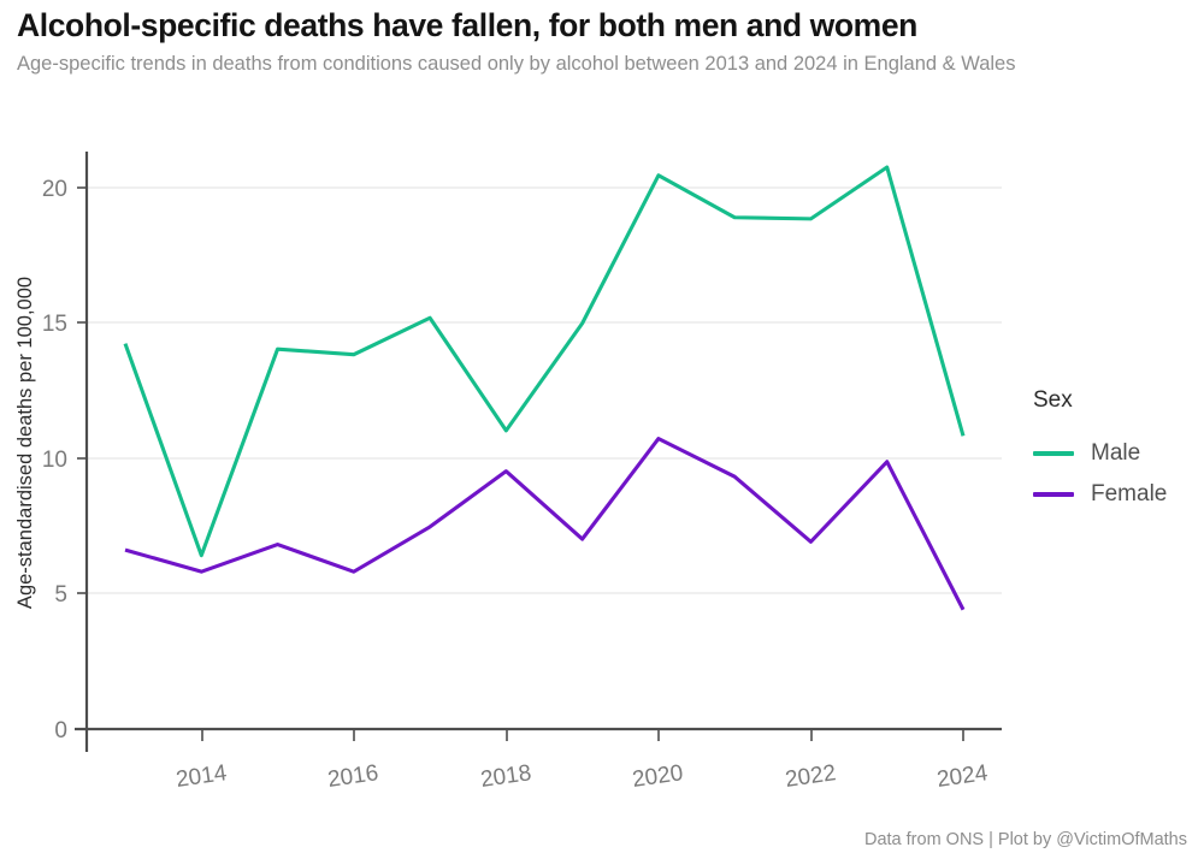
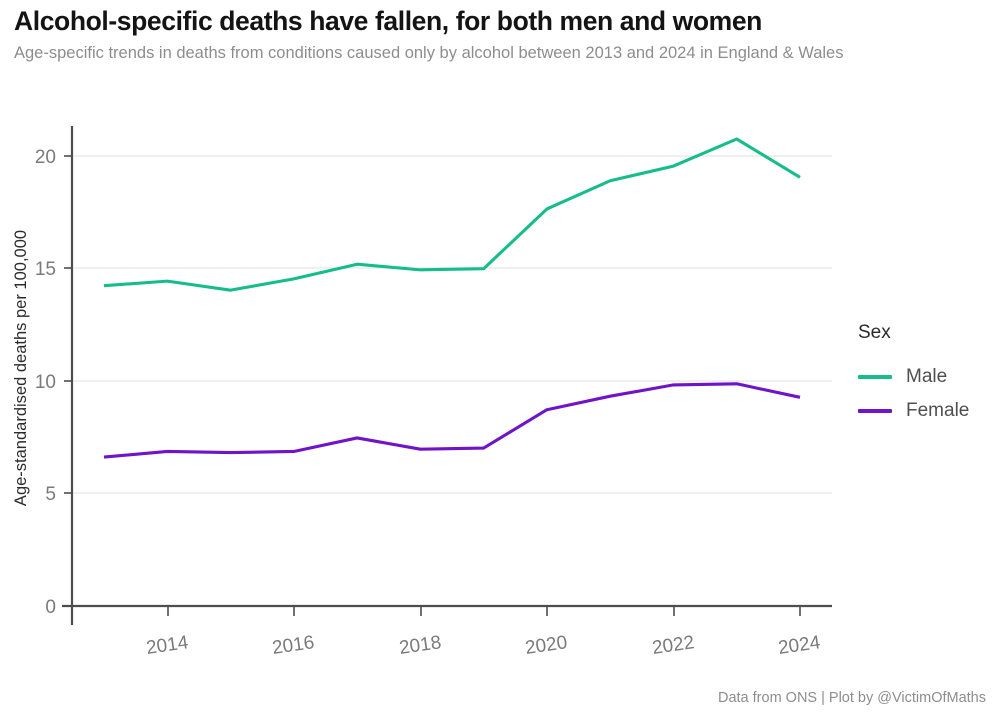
Male/2014: 6.4 -> 14.4
Female/2014: 5.8 -> 6.8
Male/2016: 13.8 -> 14.5
Female/2016: 5.8 -> 6.8
Male/2018: 11.0 -> 14.9
Female/2018: 9.5 -> 7.0
Male/2020: 20.4 -> 17.6
Female/2020: 10.7 -> 8.7
Male/2022: 18.8 -> 19.5
Female/2022: 6.9 -> 9.8
Male/2024: 10.8 -> 19.0
Female/2024: 4.4 -> 9.2
